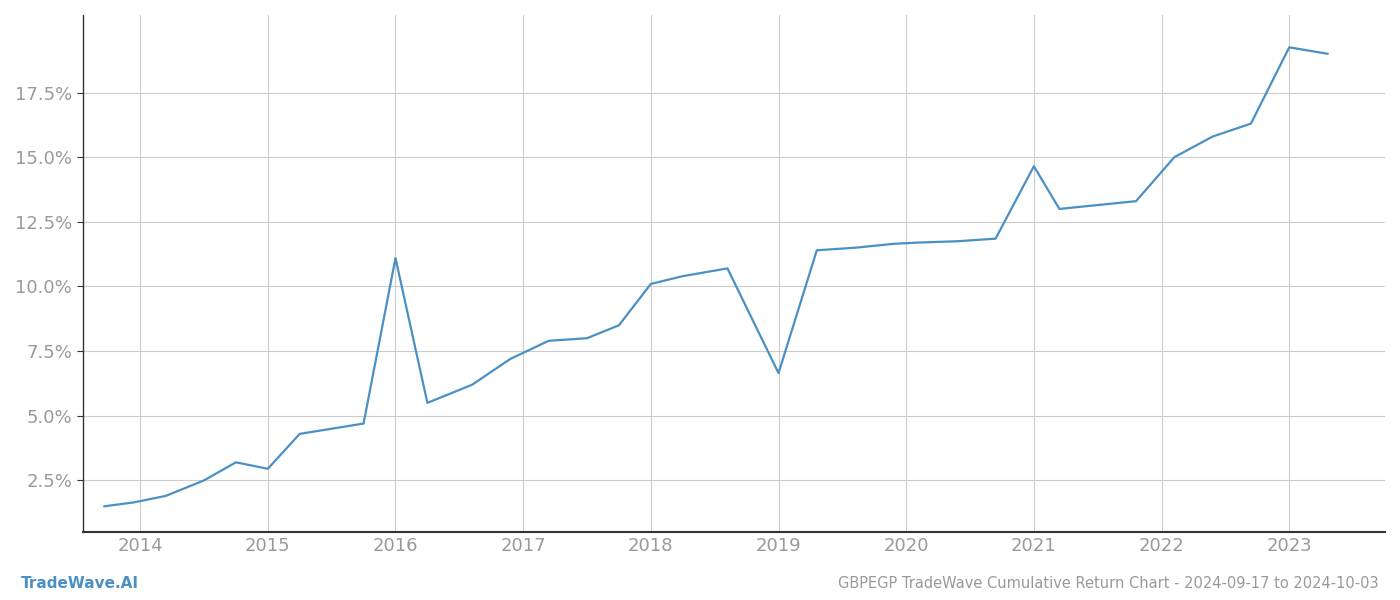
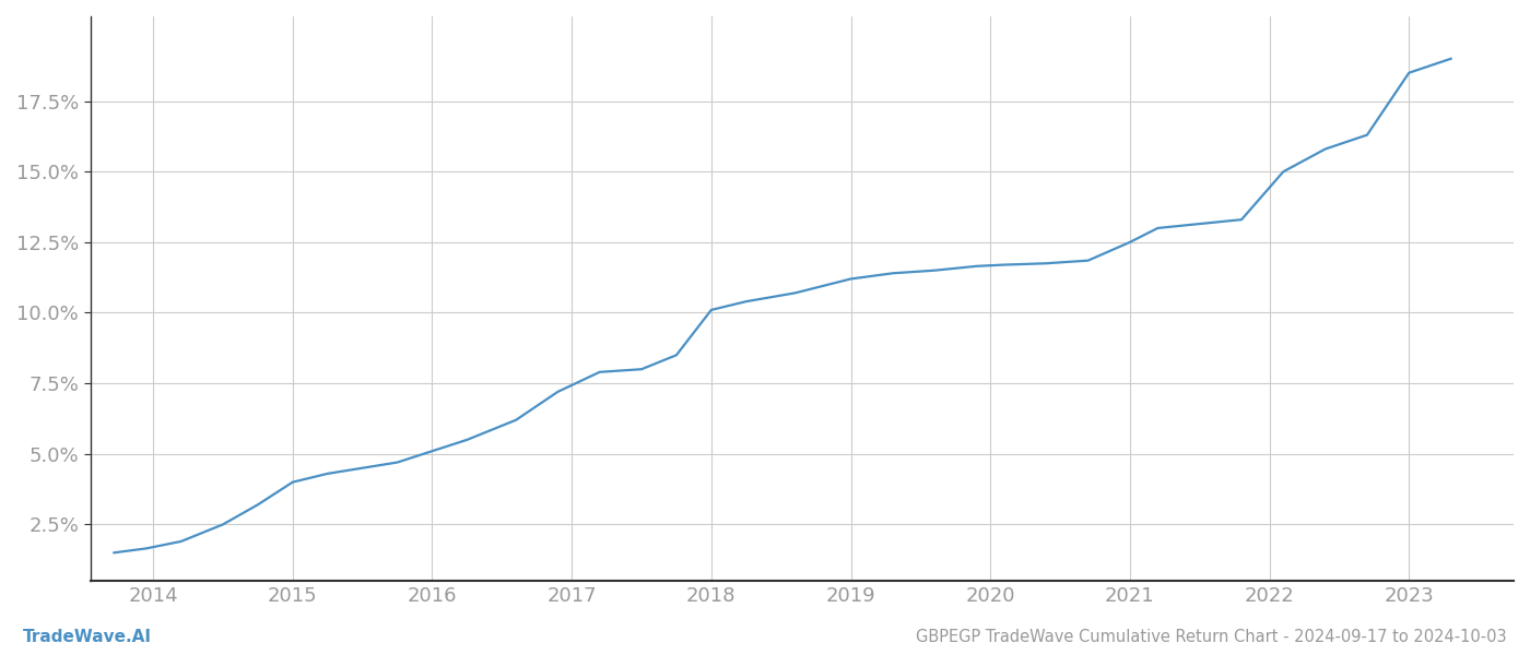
2015: 2.95% -> 4.00%
2016: 11.10% -> 5.10%
2019: 6.65% -> 11.20%
2021: 14.65% -> 12.50%
2023: 19.25% -> 18.50%
